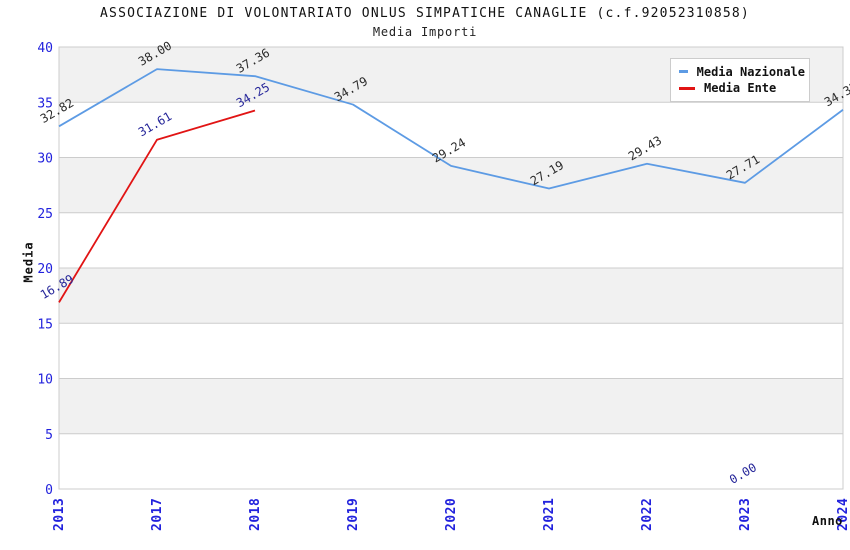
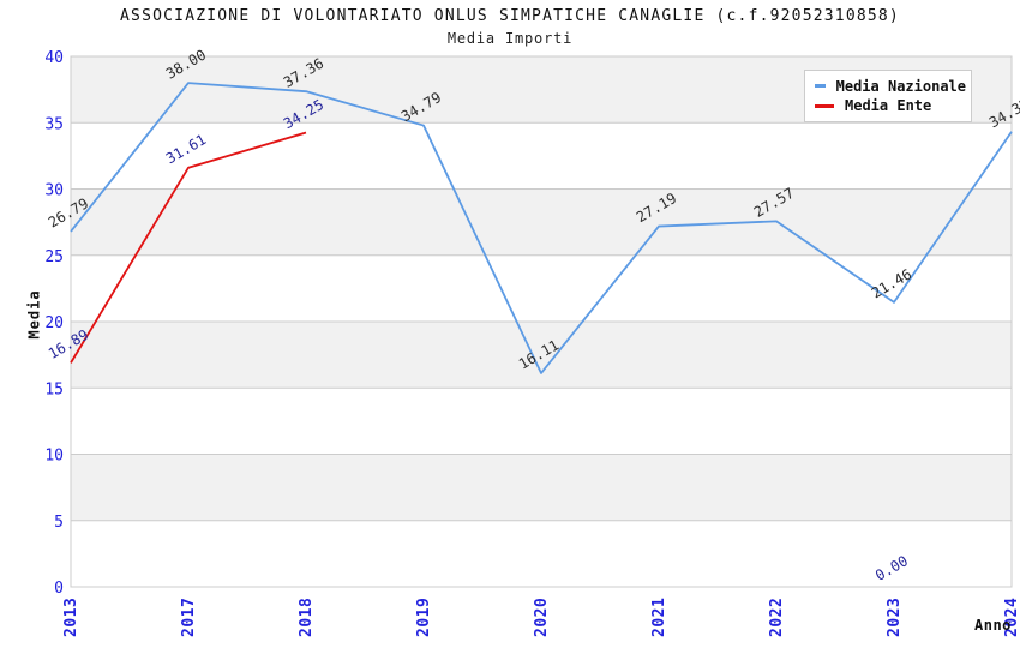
Media Nazionale/2013: 32.82 -> 26.79
Media Nazionale/2020: 29.24 -> 16.11
Media Nazionale/2022: 29.43 -> 27.57
Media Nazionale/2023: 27.71 -> 21.46
